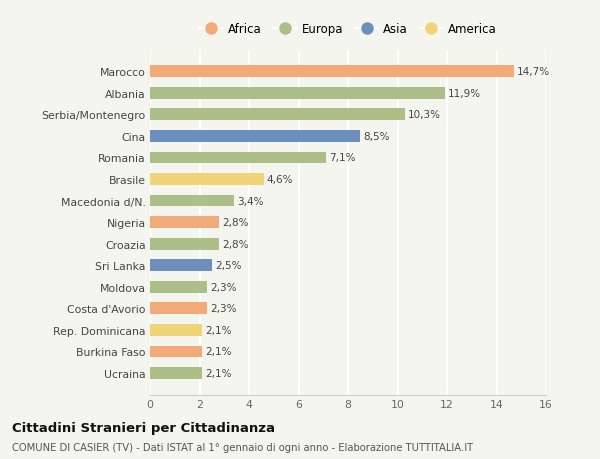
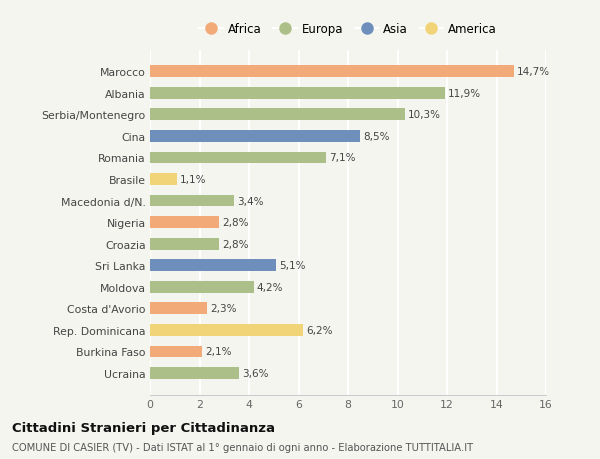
Brasile: 4,6% -> 1,1%
Sri Lanka: 2,5% -> 5,1%
Moldova: 2,3% -> 4,2%
Rep. Dominicana: 2,1% -> 6,2%
Ucraina: 2,1% -> 3,6%
